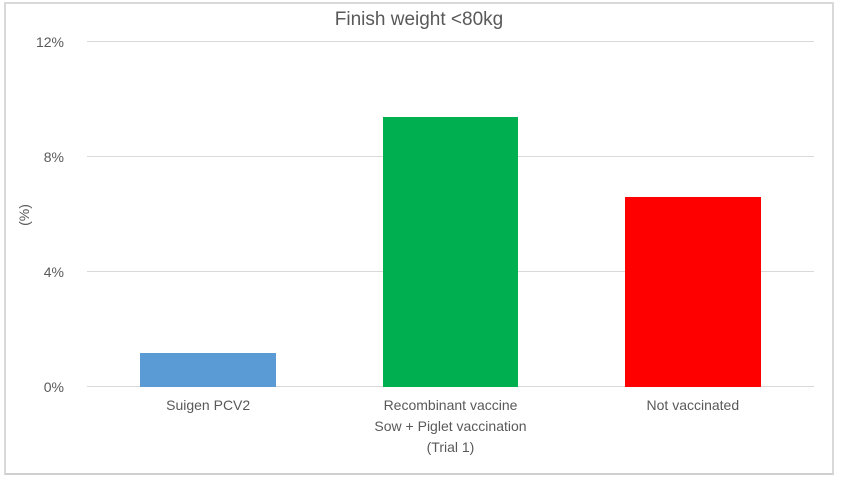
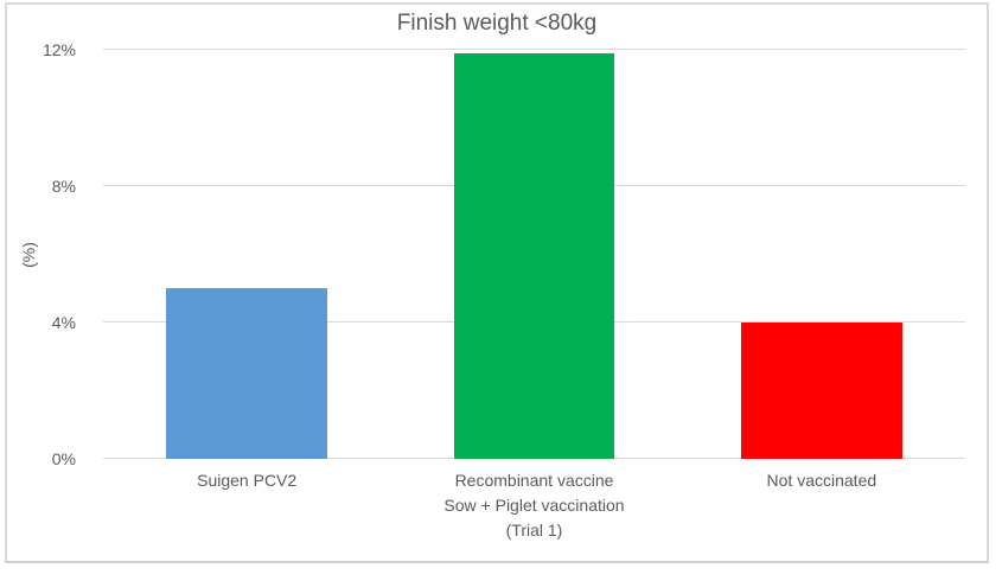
Suigen PCV2: 1.2% -> 5.0%
Recombinant vaccine Sow + Piglet vaccination (Trial 1): 9.4% -> 11.9%
Not vaccinated: 6.6% -> 4.0%
